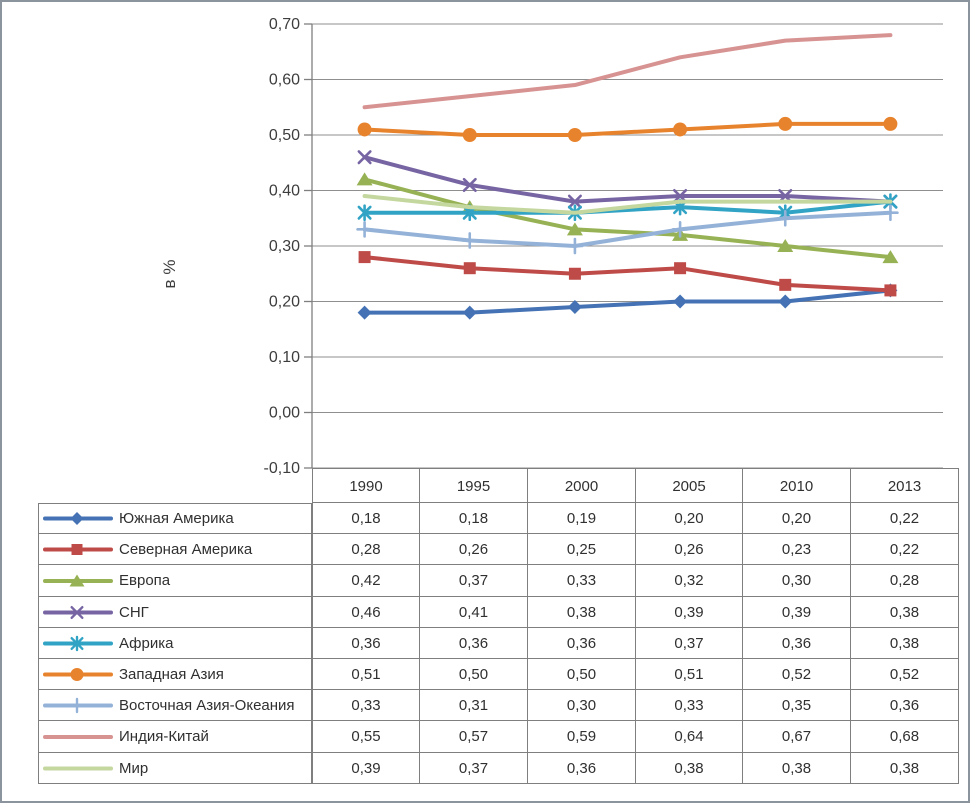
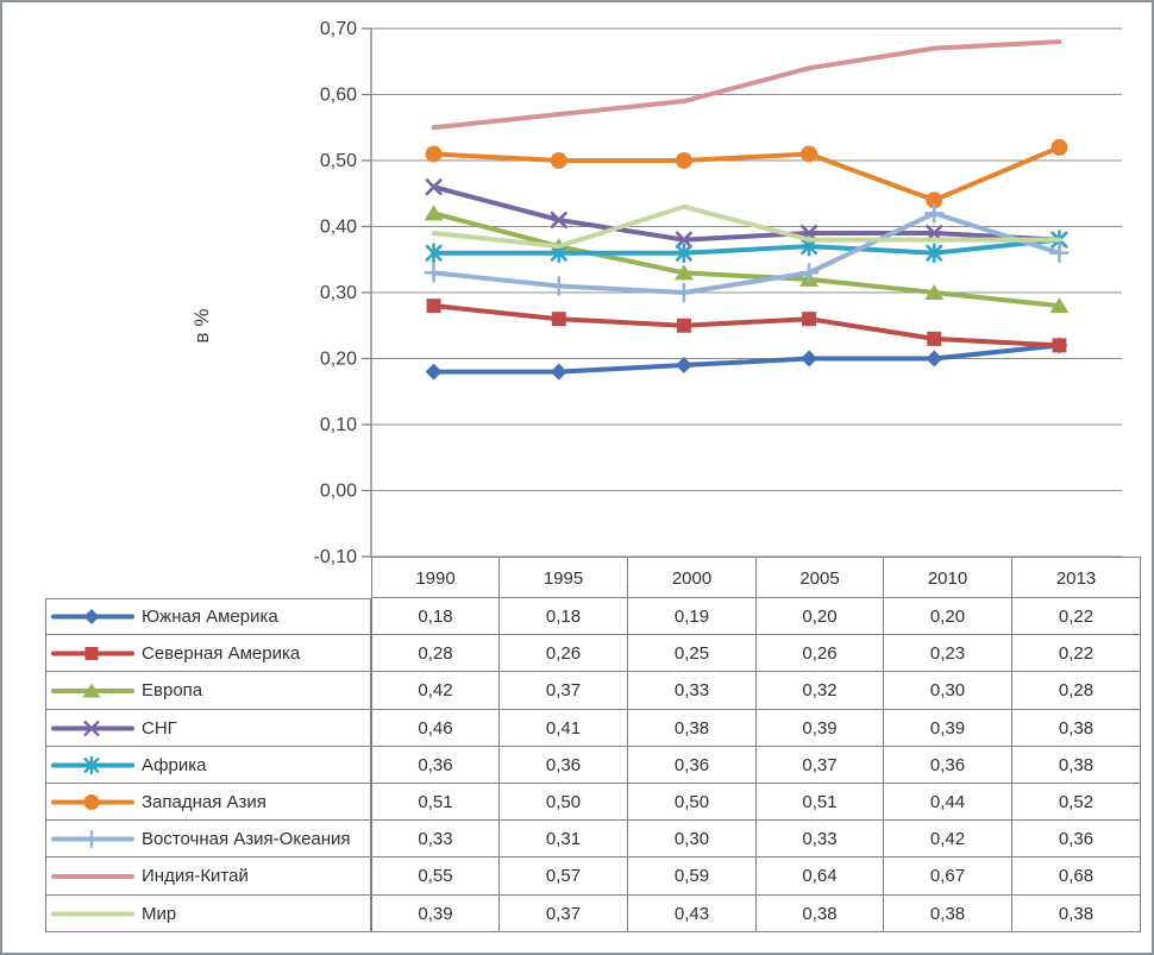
Мир/2000: 0,36 -> 0,43
Западная Азия/2010: 0,52 -> 0,44
Восточная Азия-Океания/2010: 0,35 -> 0,42
